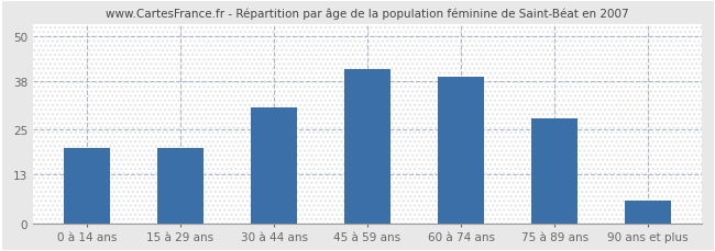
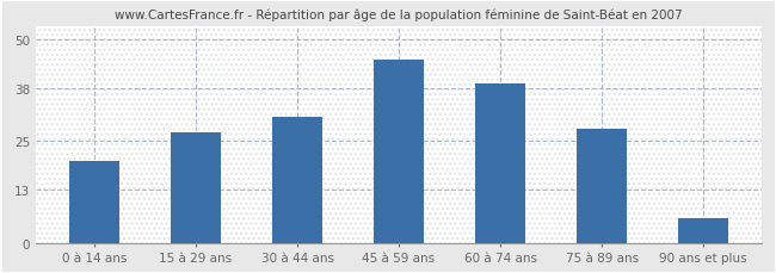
15 à 29 ans: 20 -> 27
45 à 59 ans: 41 -> 45
